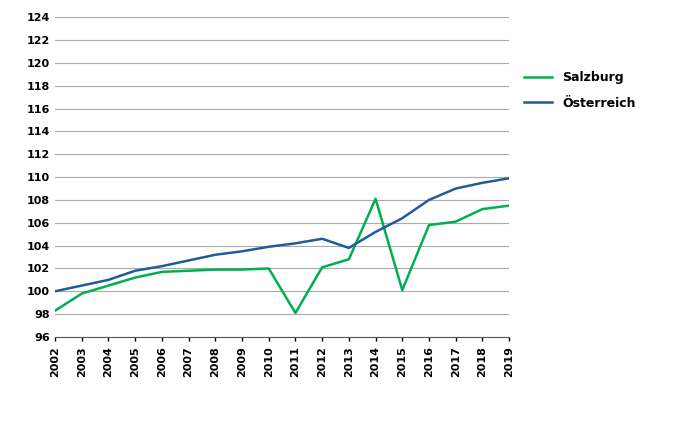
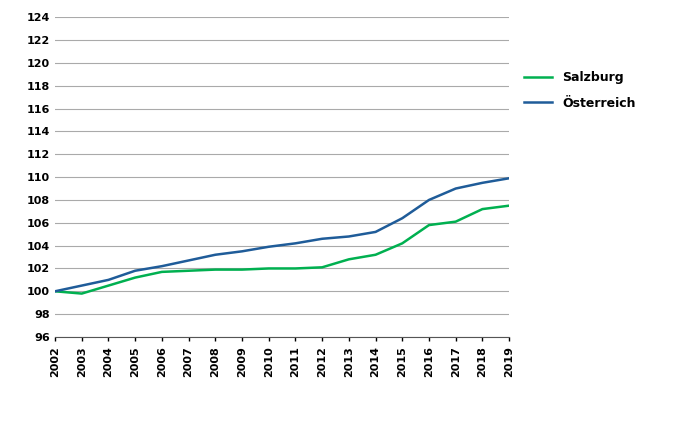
Salzburg/2002: 98.3 -> 100.0
Salzburg/2011: 98.1 -> 102.0
Österreich/2013: 103.8 -> 104.8
Salzburg/2014: 108.1 -> 103.2
Salzburg/2015: 100.1 -> 104.2
